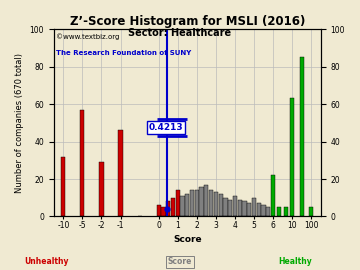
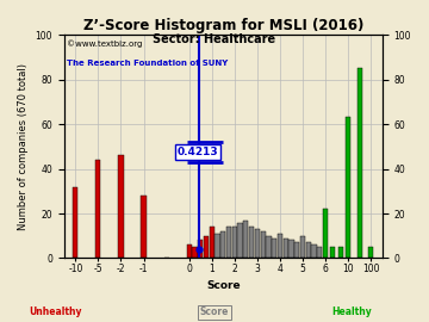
-5: 57 -> 44
-2: 29 -> 46
-1: 46 -> 28
